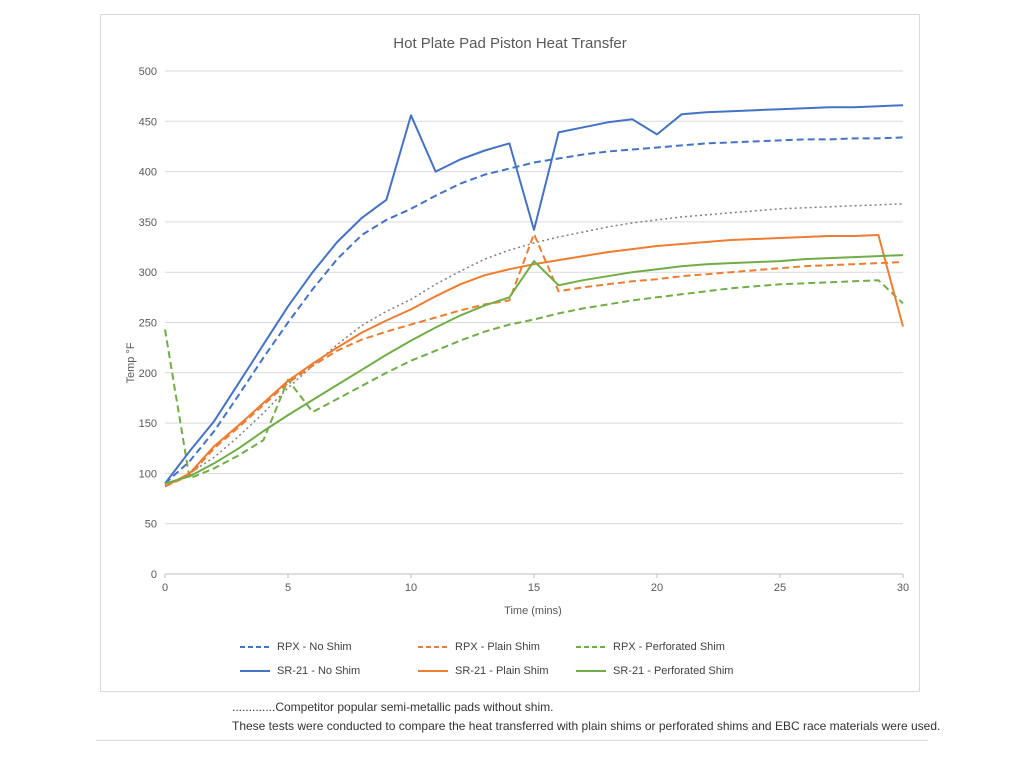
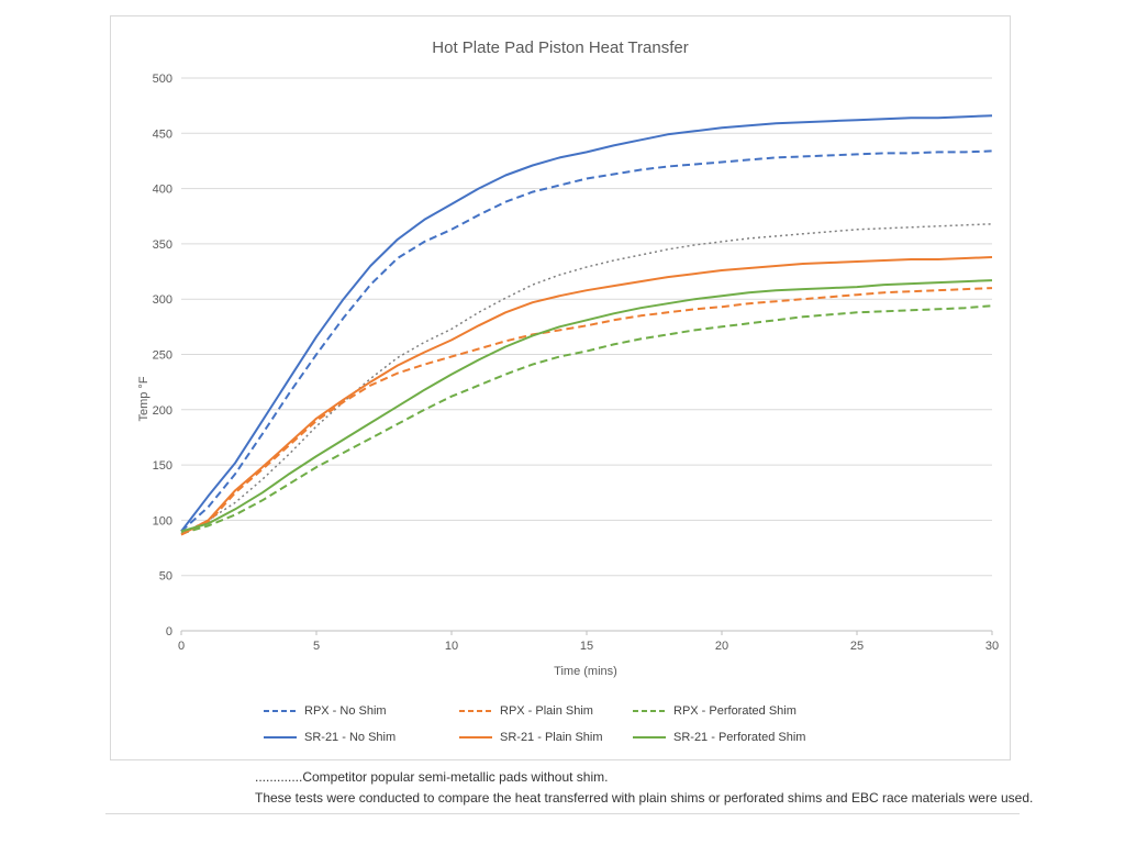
RPX - Perforated Shim/0: 243 -> 88
RPX - Perforated Shim/5: 193 -> 148
SR-21 - No Shim/10: 456 -> 386
RPX - Plain Shim/15: 338 -> 276
SR-21 - No Shim/15: 342 -> 433
SR-21 - Perforated Shim/15: 311 -> 281
SR-21 - No Shim/20: 437 -> 455
RPX - Perforated Shim/30: 269 -> 294
SR-21 - Plain Shim/30: 246 -> 338
